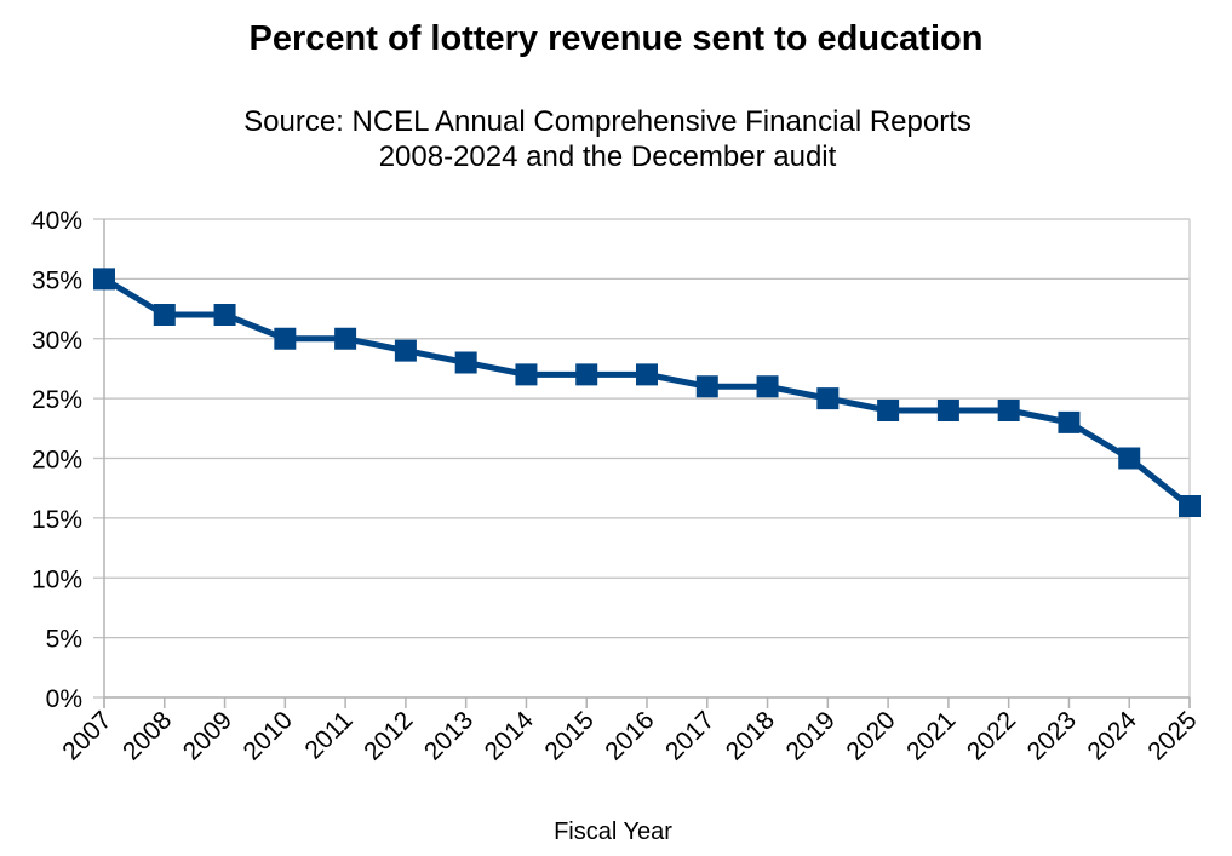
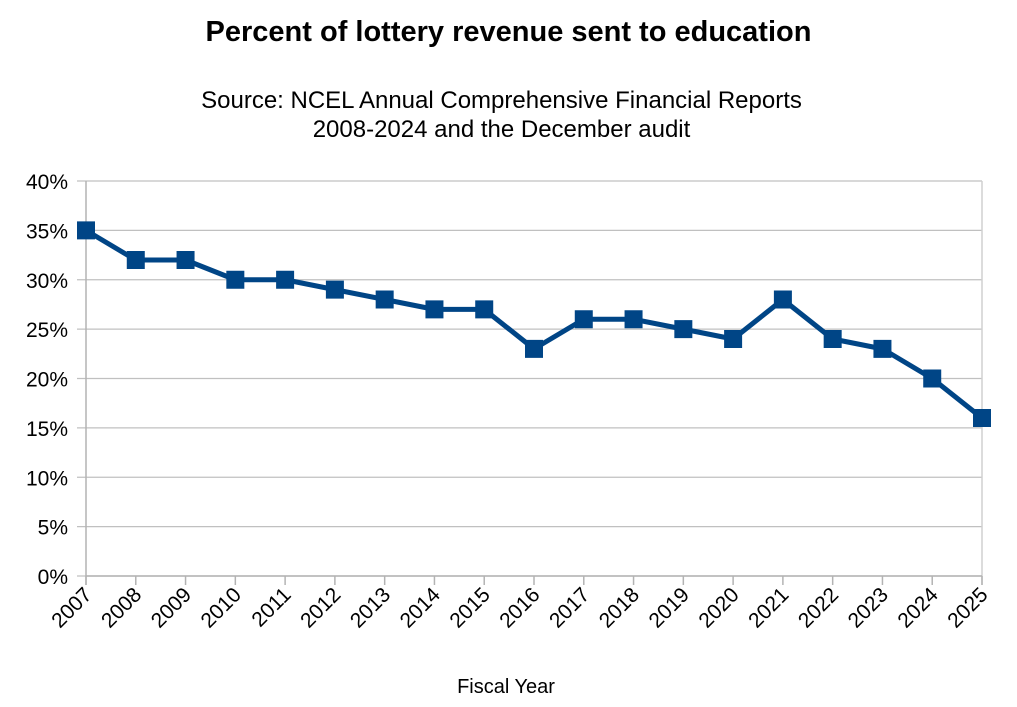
2016: 27% -> 23%
2021: 24% -> 28%
